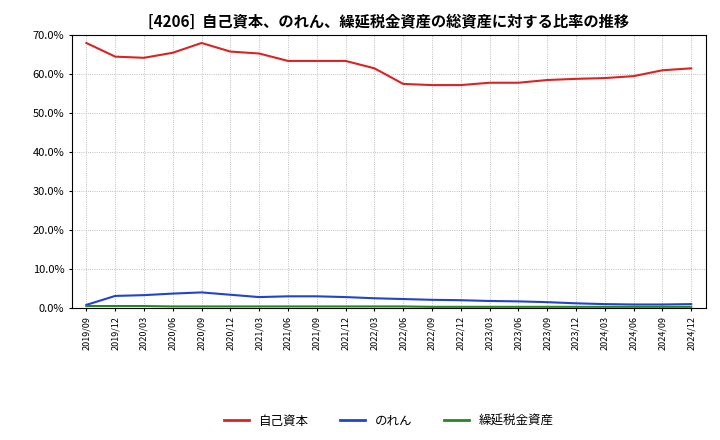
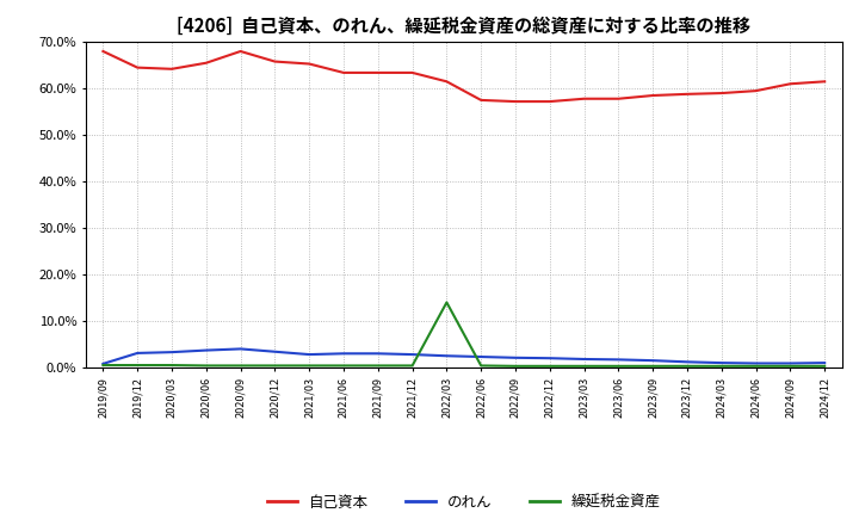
繰延税金資産/2022/03: 0.4% -> 14.0%
